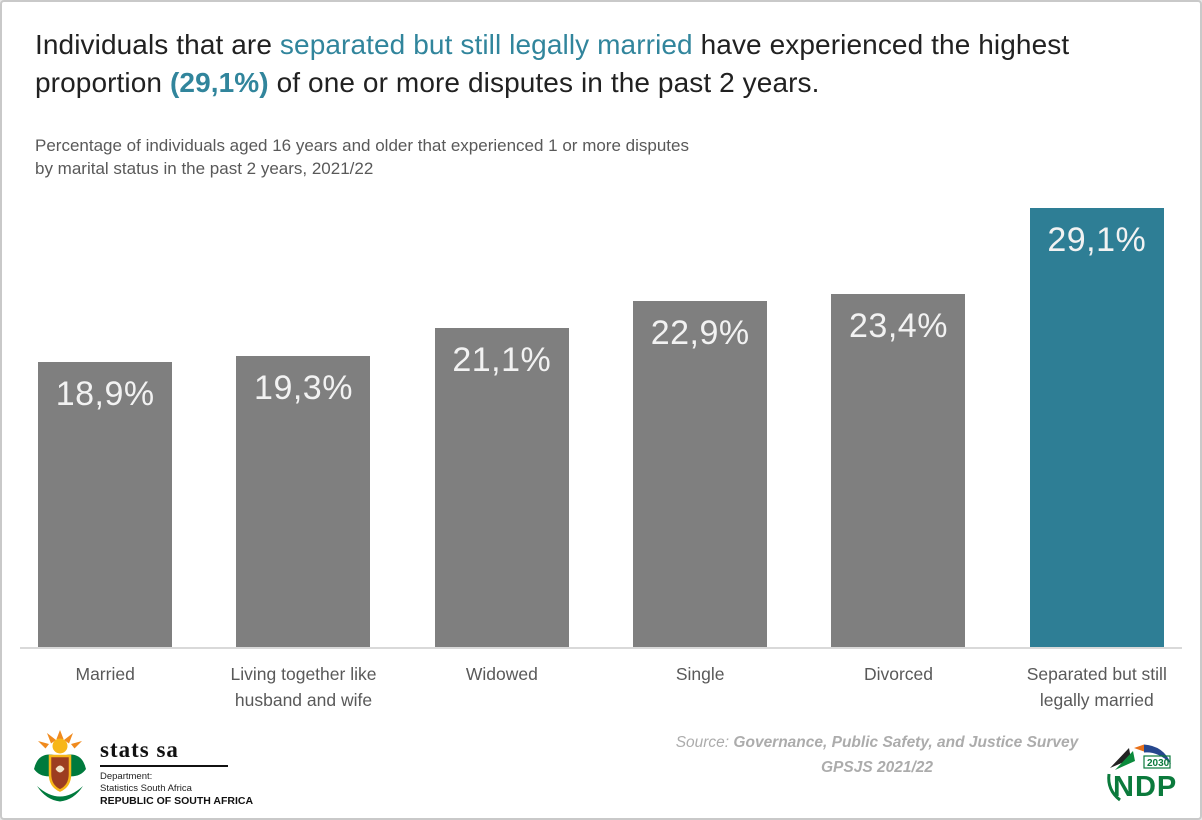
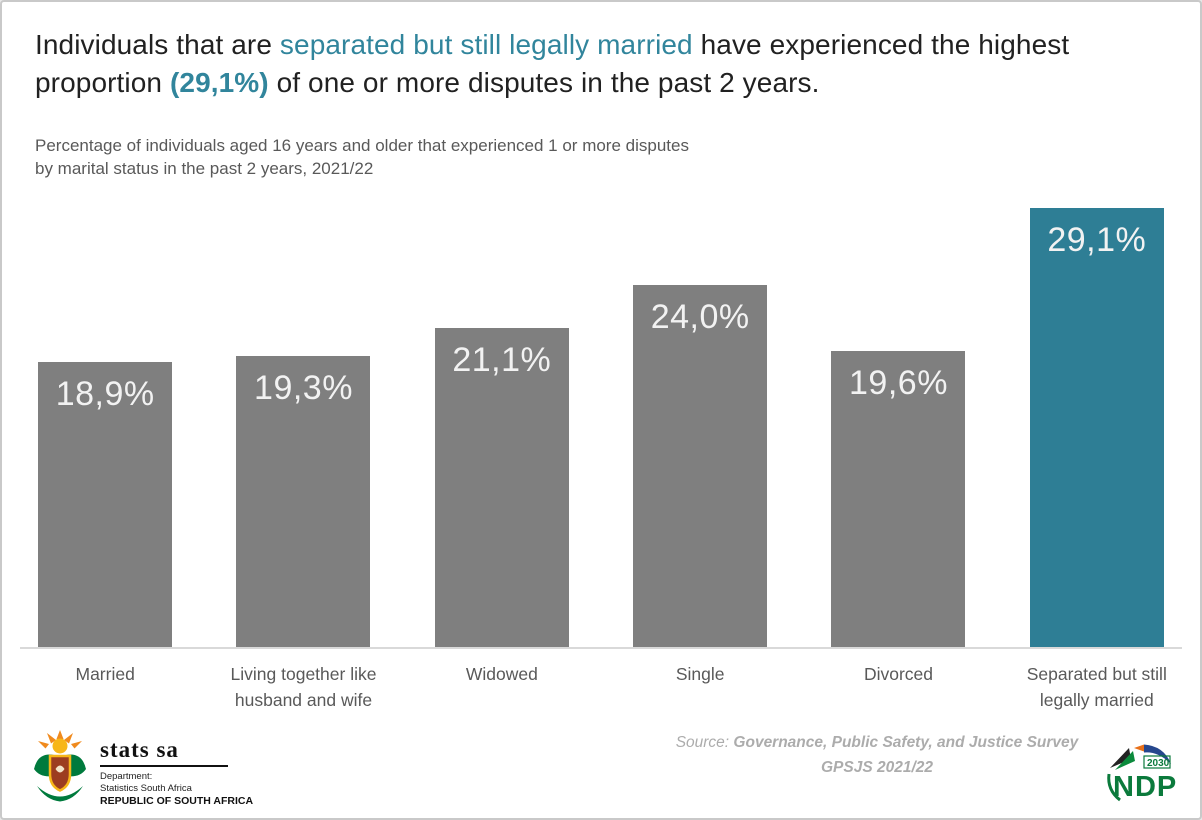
Single: 22,9% -> 24,0%
Divorced: 23,4% -> 19,6%
